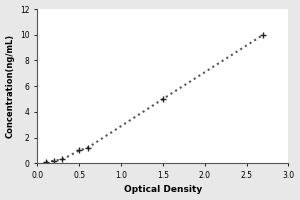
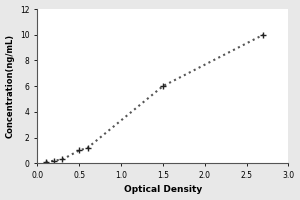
1.5: 5.0 -> 6.0
